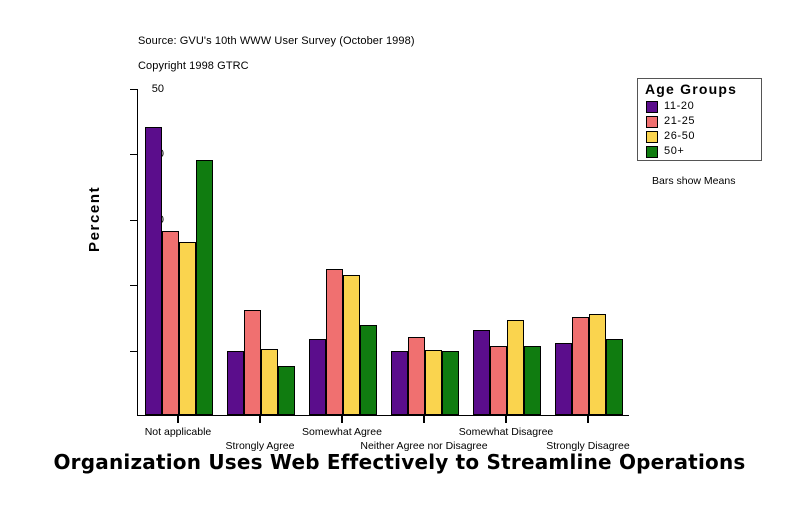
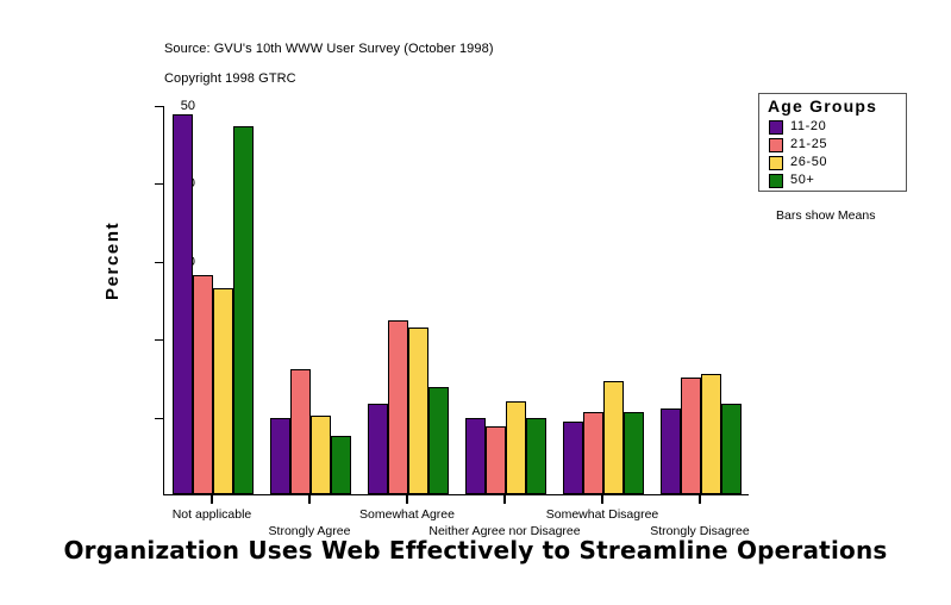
11-20/Not applicable: 44 -> 49
50+/Not applicable: 39 -> 47
21-25/Neither Agree nor Disagree: 12 -> 9
26-50/Neither Agree nor Disagree: 10 -> 12
11-20/Somewhat Disagree: 13 -> 9
